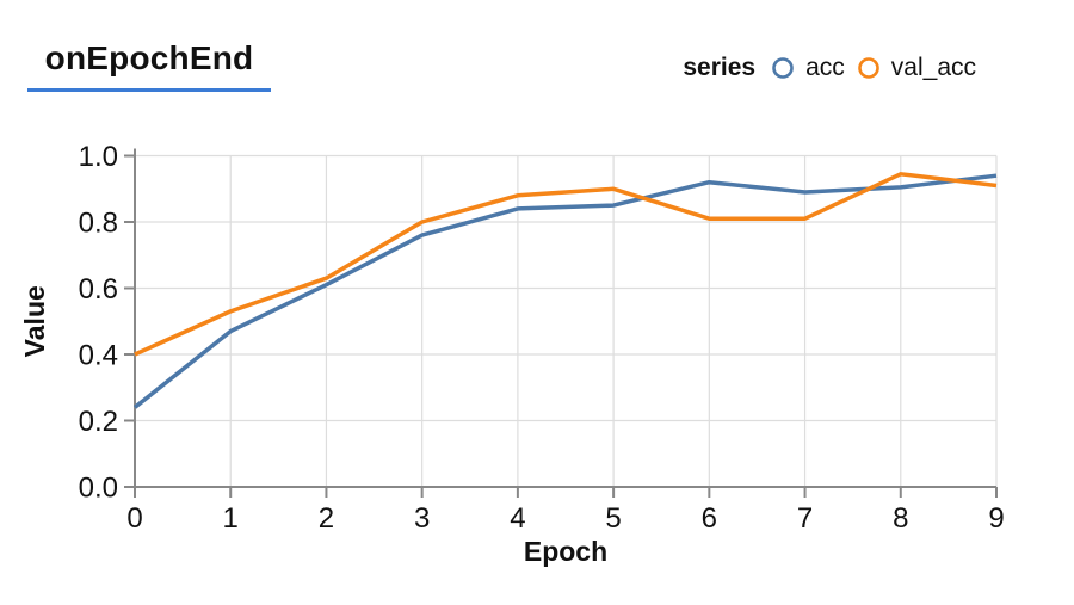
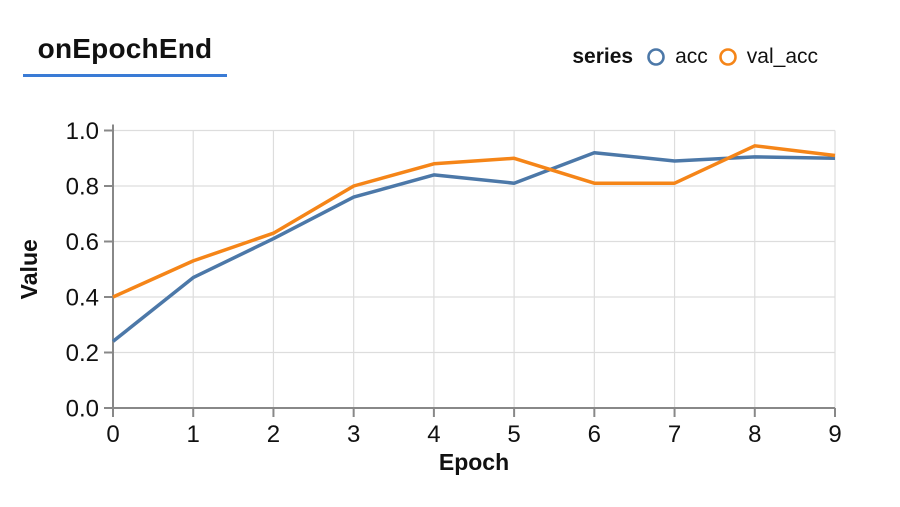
acc/5: 0.85 -> 0.81
acc/9: 0.94 -> 0.90
